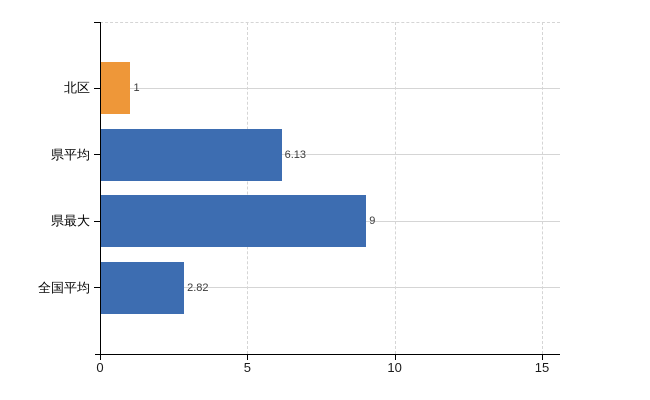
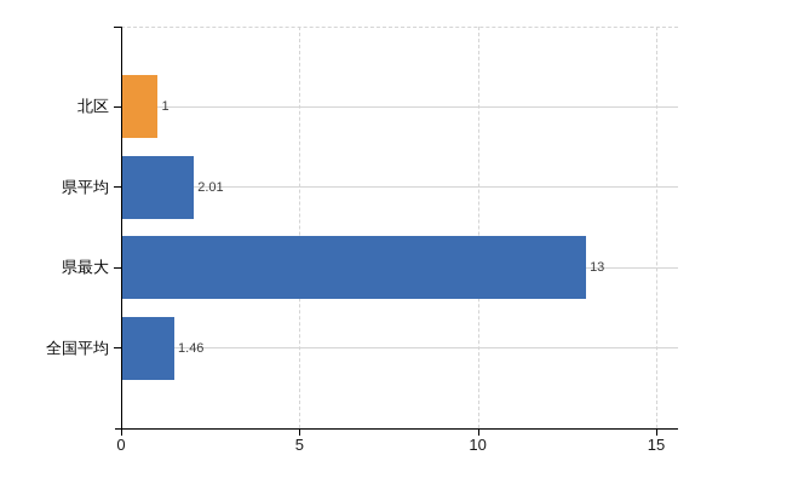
県平均: 6.13 -> 2.01
県最大: 9 -> 13
全国平均: 2.82 -> 1.46
